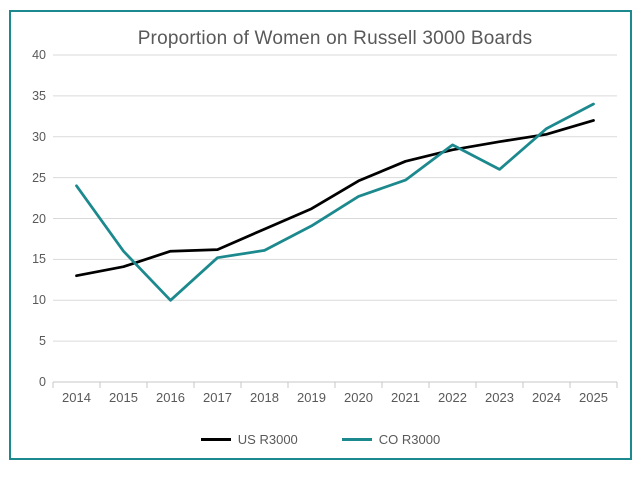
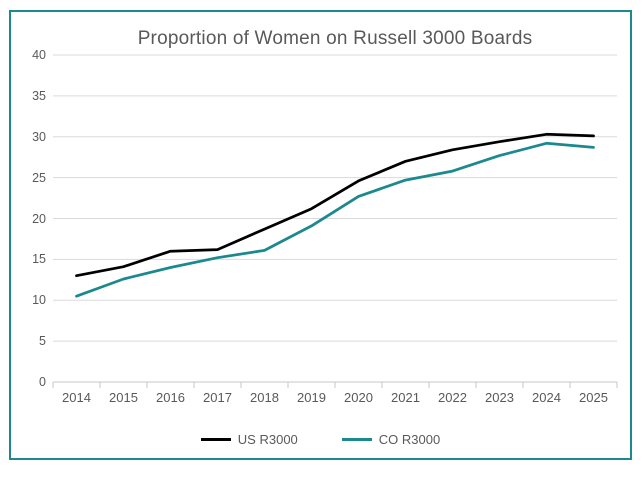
CO R3000/2014: 24 -> 10
CO R3000/2015: 16 -> 13
CO R3000/2016: 10 -> 14
CO R3000/2022: 29 -> 26
CO R3000/2023: 26 -> 28
CO R3000/2024: 31 -> 29
US R3000/2025: 32 -> 30
CO R3000/2025: 34 -> 29
